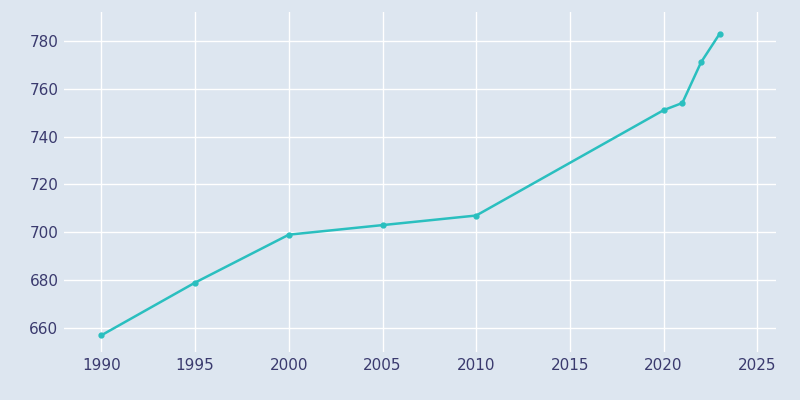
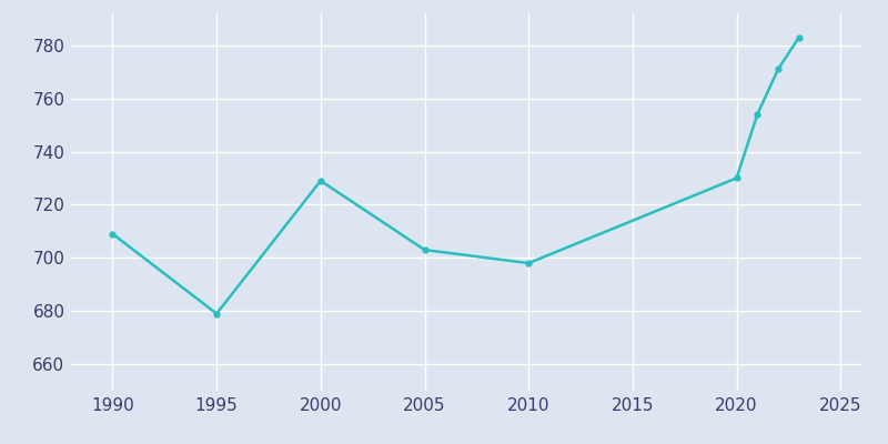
1990: 657 -> 709
2000: 699 -> 729
2010: 707 -> 698
2020: 751 -> 730
